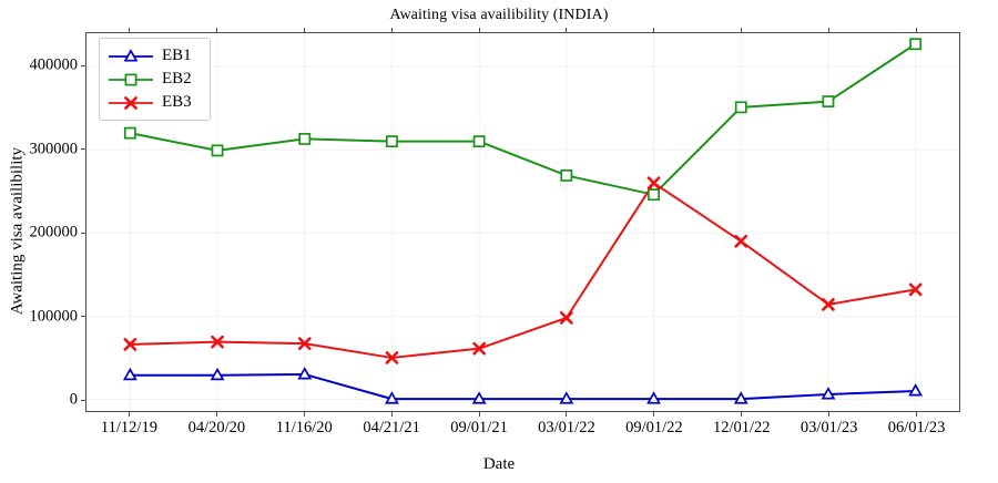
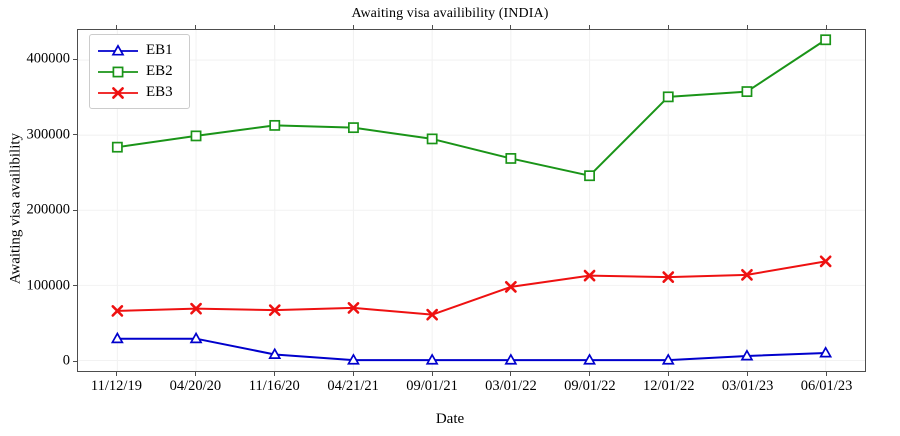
EB2/11/12/19: 320000 -> 280000
EB1/11/16/20: 30000 -> 10000
EB3/04/21/21: 50000 -> 70000
EB2/09/01/21: 310000 -> 300000
EB3/09/01/22: 260000 -> 110000
EB3/12/01/22: 190000 -> 110000
